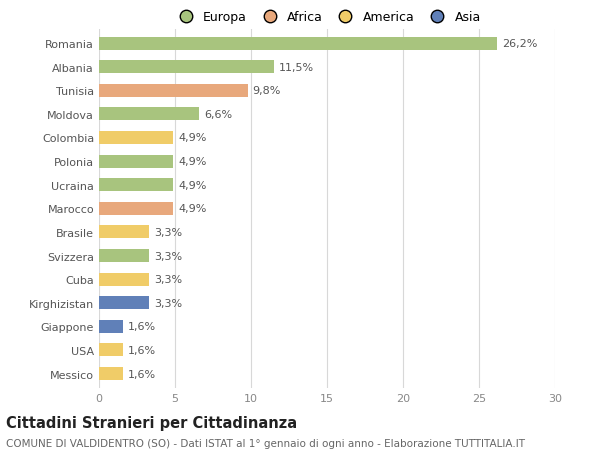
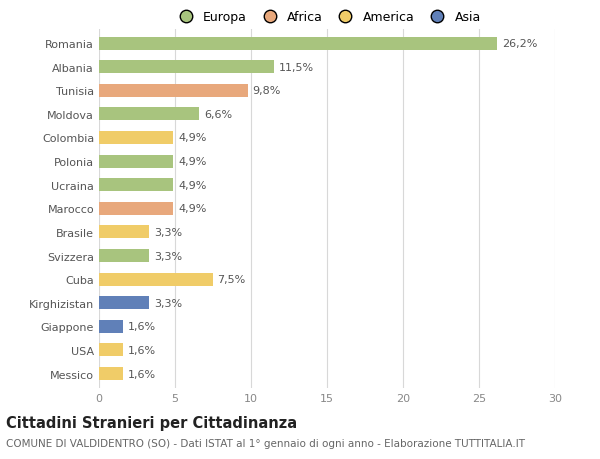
Cuba: 3,3% -> 7,5%
